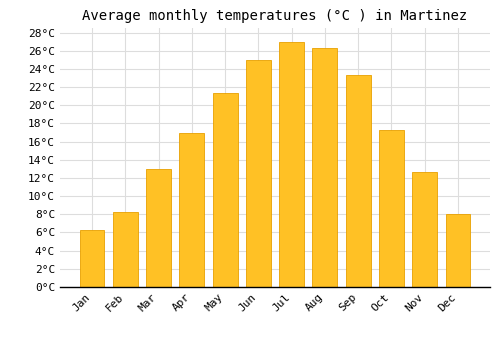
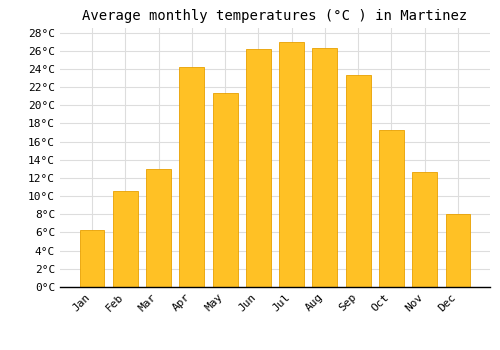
Feb: 8.3°C -> 10.6°C
Apr: 17.0°C -> 24.2°C
Jun: 25.0°C -> 26.2°C
